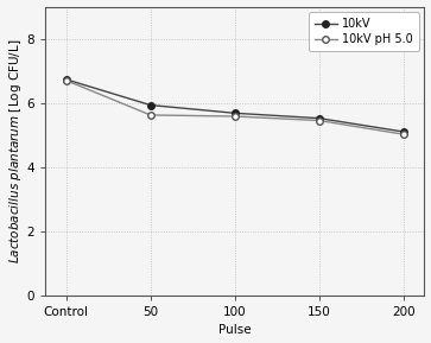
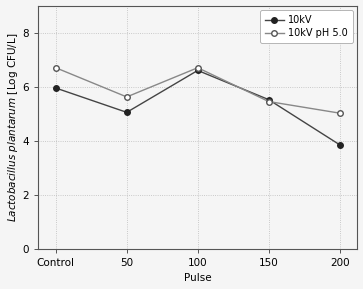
10kV/Control: 6.73 -> 5.95
10kV/50: 5.93 -> 5.05
10kV/100: 5.68 -> 6.60
10kV pH 5.0/100: 5.58 -> 6.70
10kV/200: 5.10 -> 3.85
